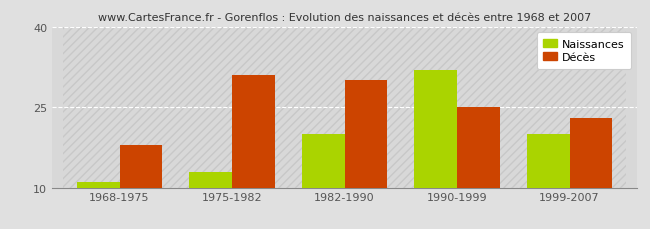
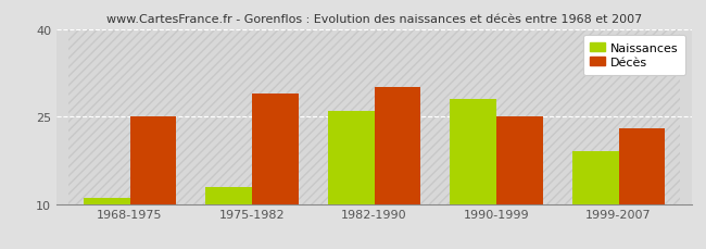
Décès/1968-1975: 18 -> 25
Décès/1975-1982: 31 -> 29
Naissances/1982-1990: 20 -> 26
Naissances/1990-1999: 32 -> 28
Naissances/1999-2007: 20 -> 19
